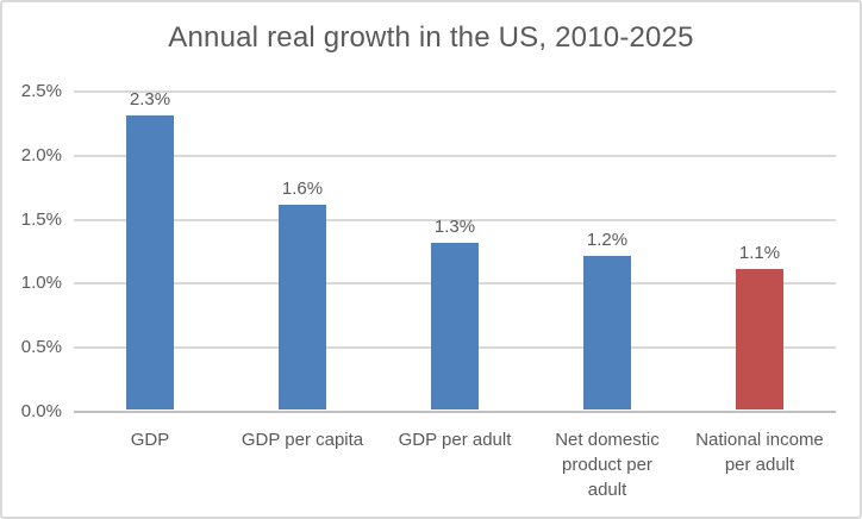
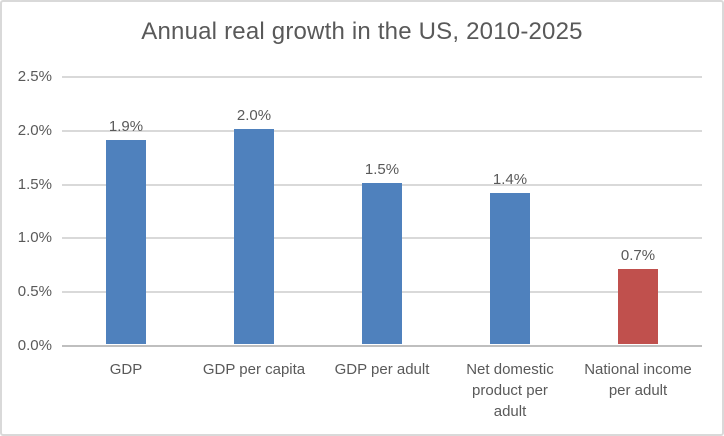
GDP: 2.3% -> 1.9%
GDP per capita: 1.6% -> 2.0%
GDP per adult: 1.3% -> 1.5%
Net domestic product per adult: 1.2% -> 1.4%
National income per adult: 1.1% -> 0.7%
